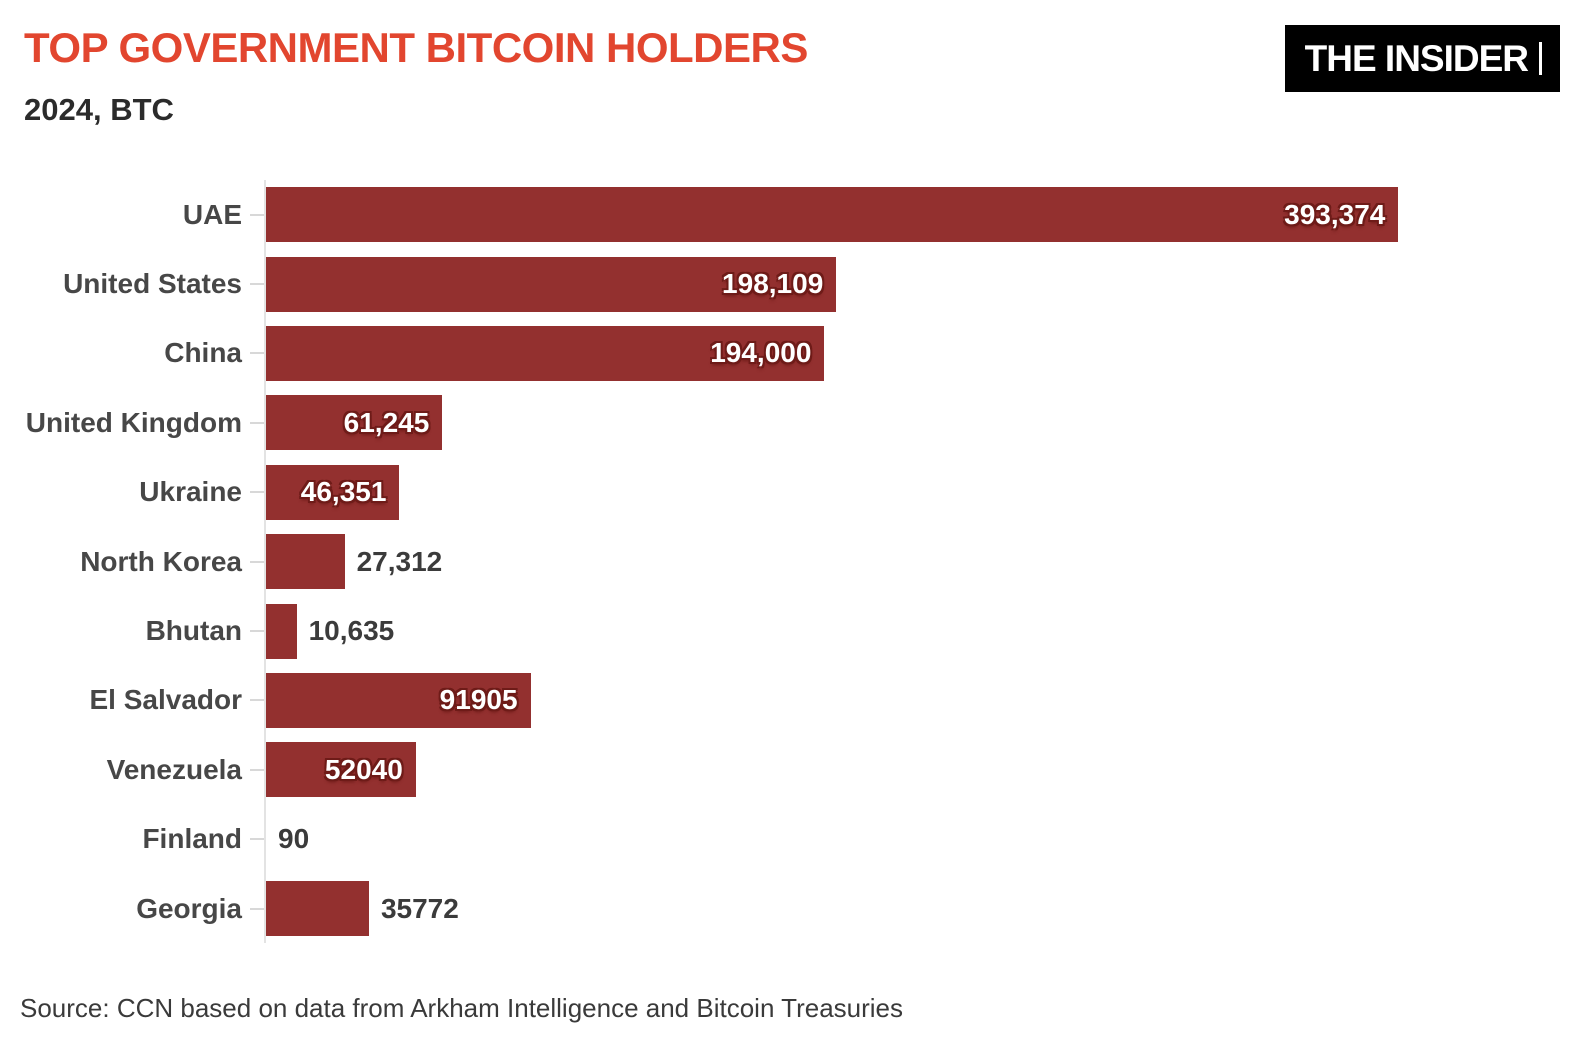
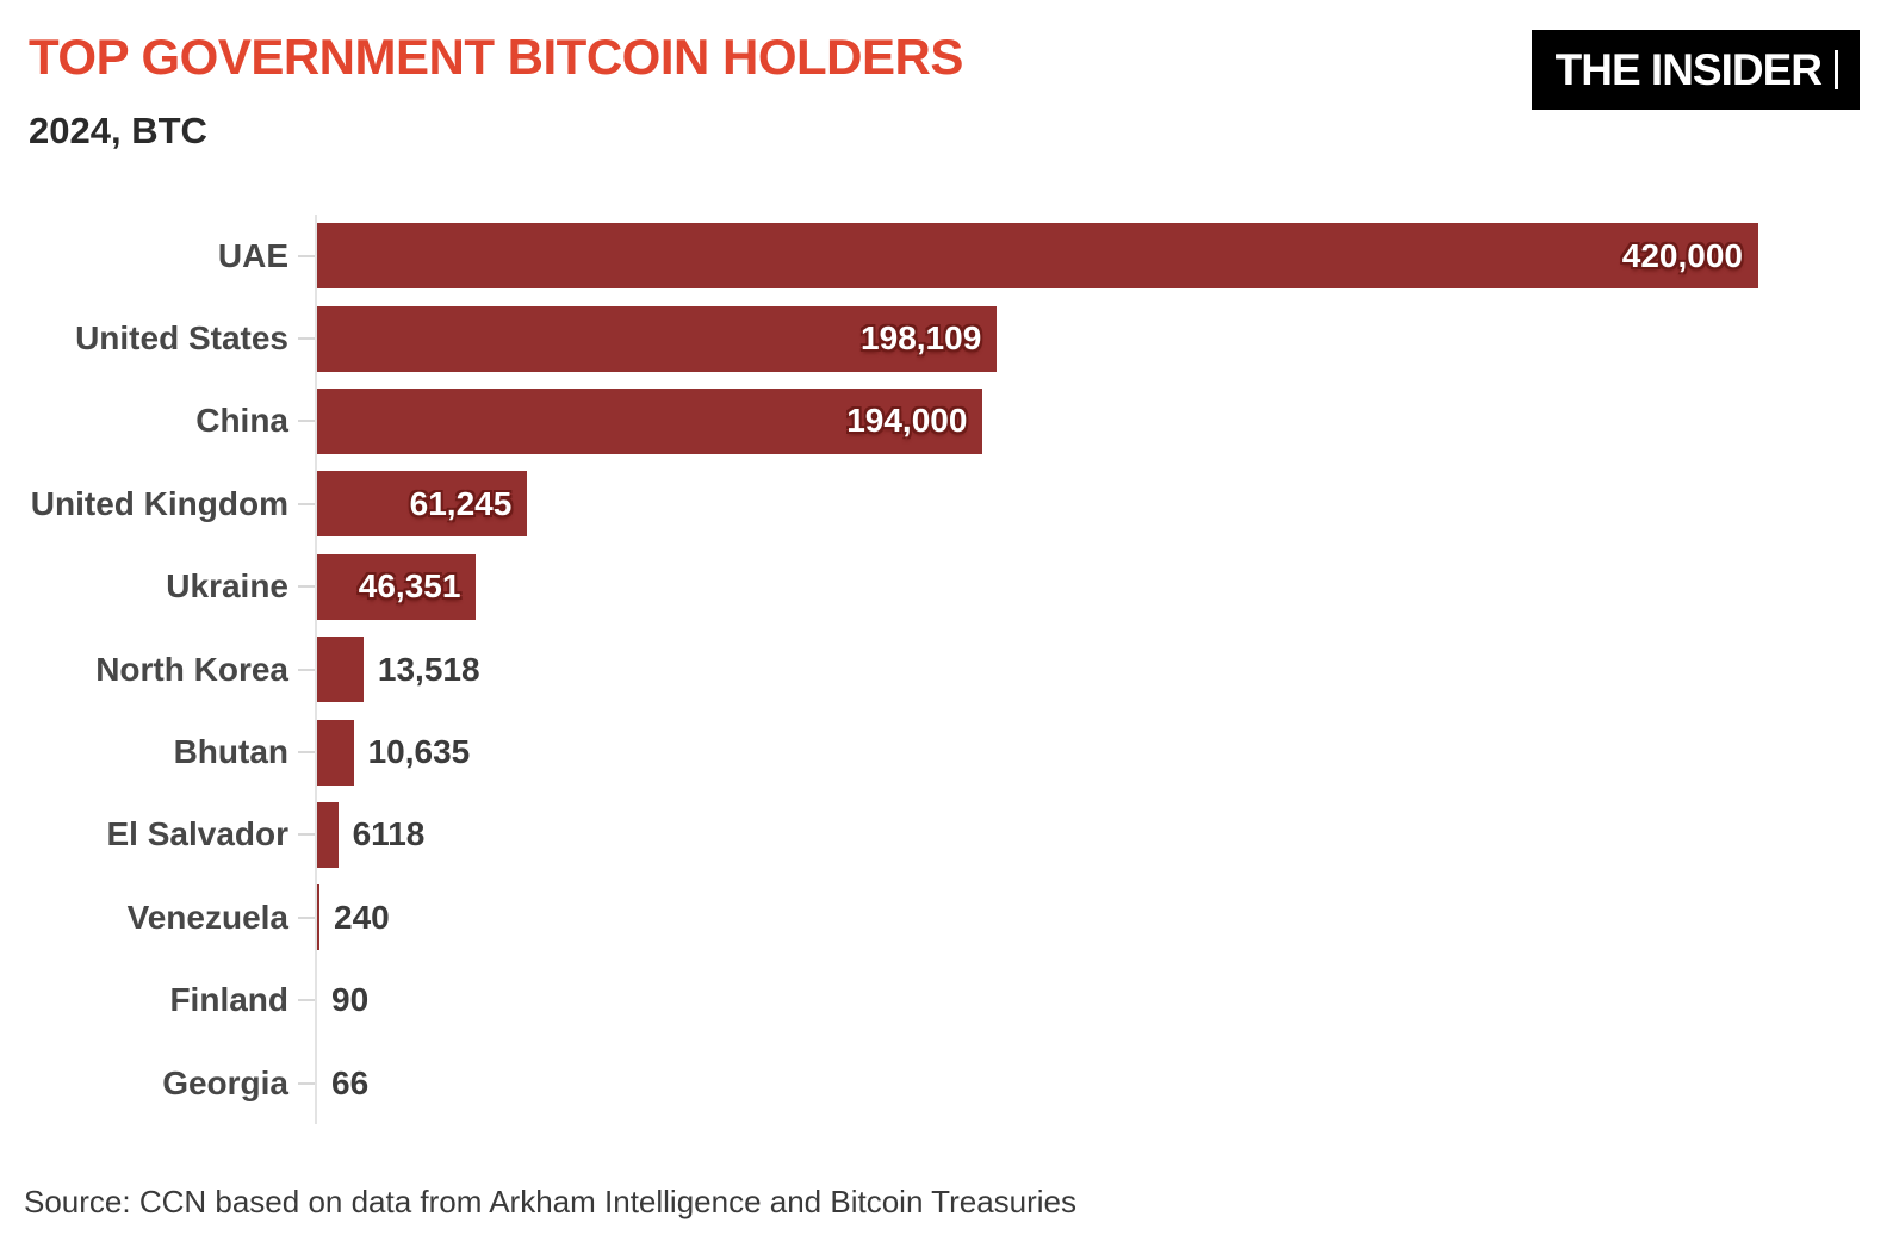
UAE: 393,374 -> 420,000
North Korea: 27,312 -> 13,518
El Salvador: 91905 -> 6118
Venezuela: 52040 -> 240
Georgia: 35772 -> 66
